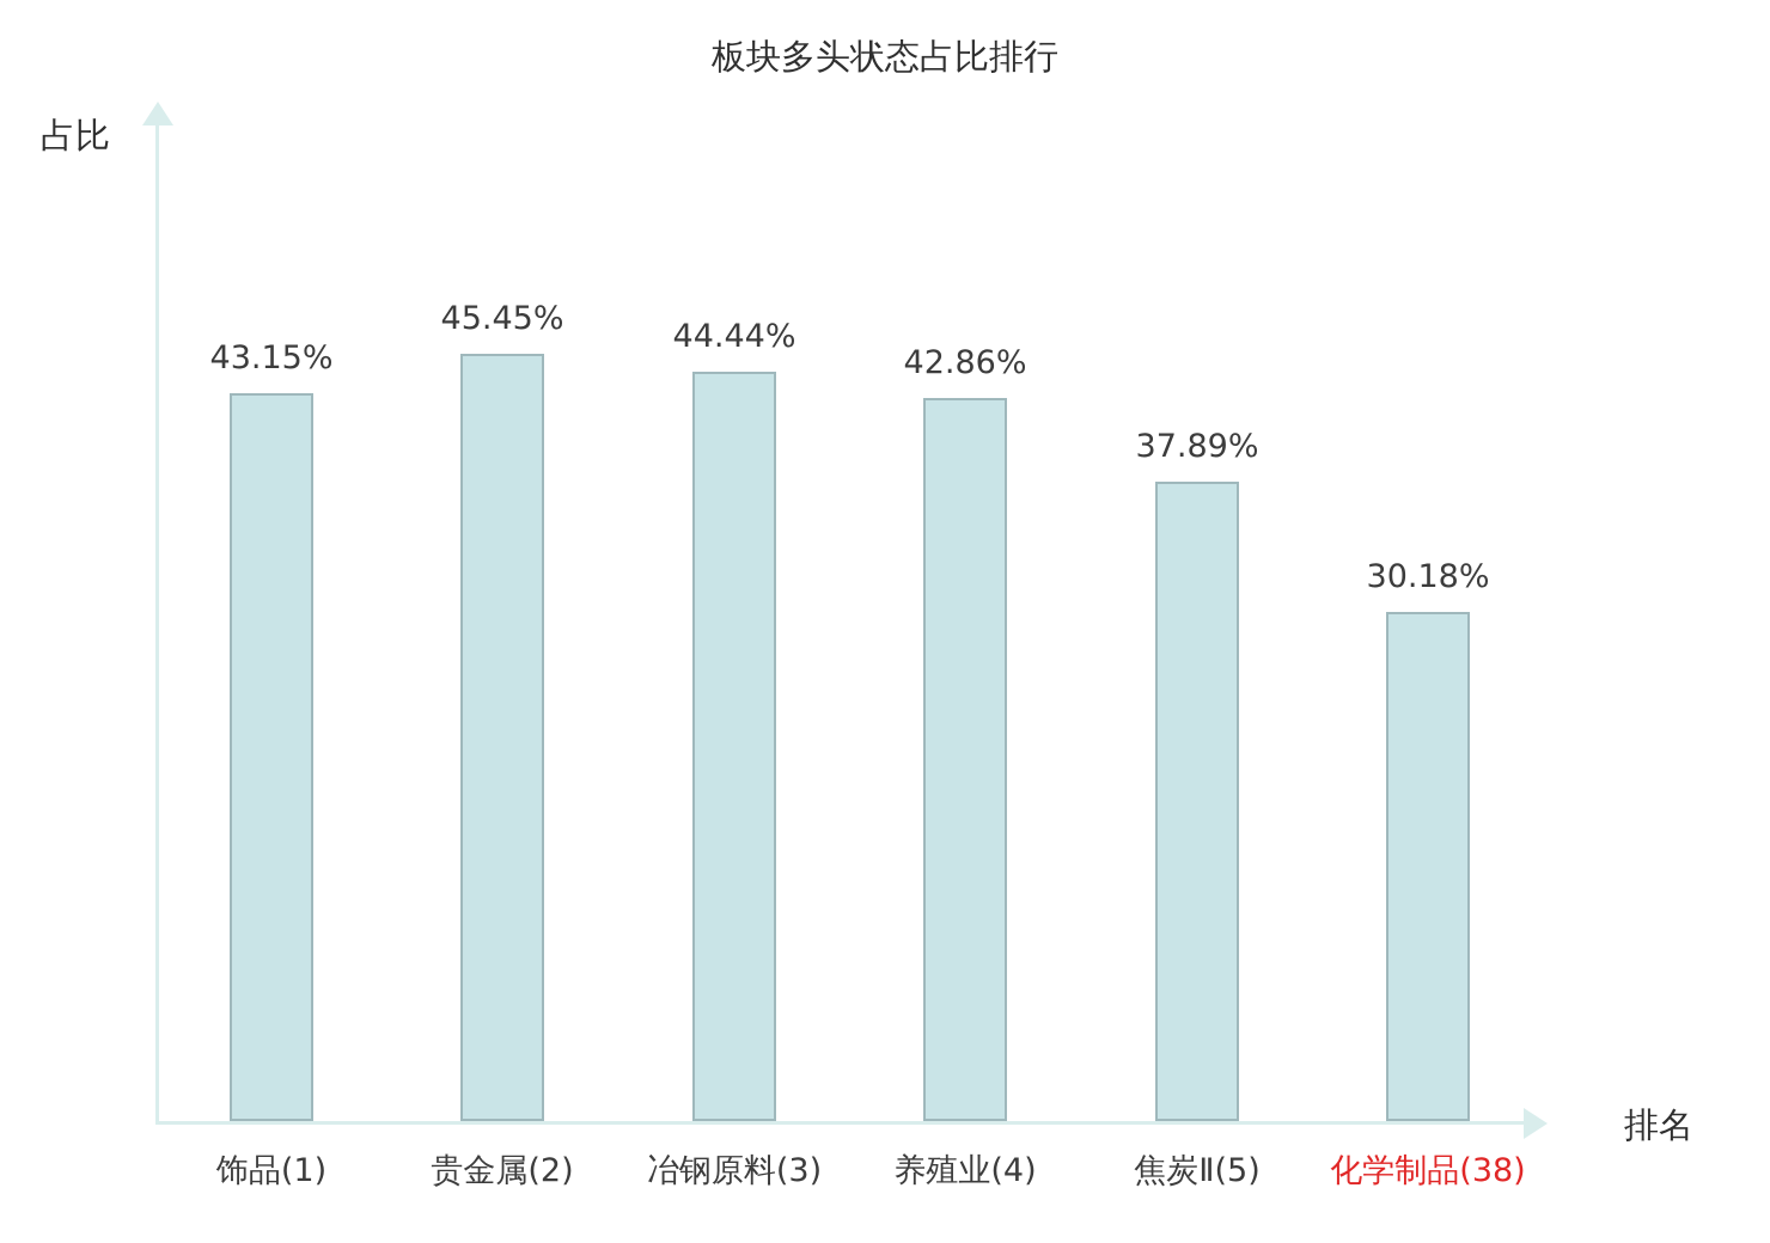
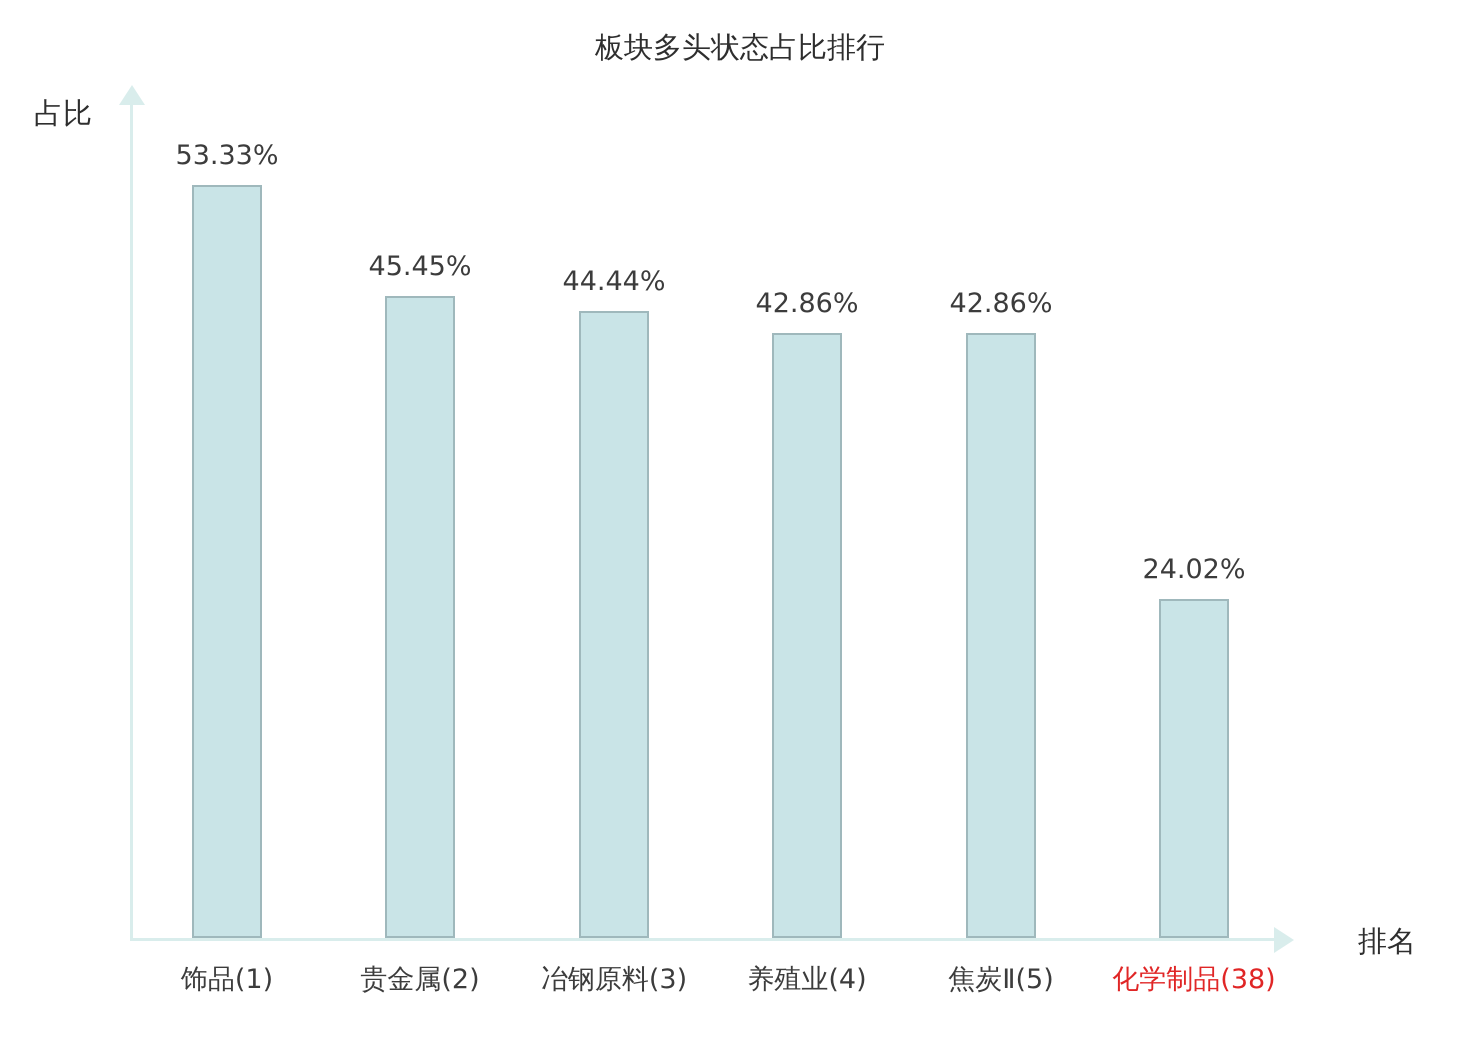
饰品(1): 43.15% -> 53.33%
焦炭Ⅱ(5): 37.89% -> 42.86%
化学制品(38): 30.18% -> 24.02%
